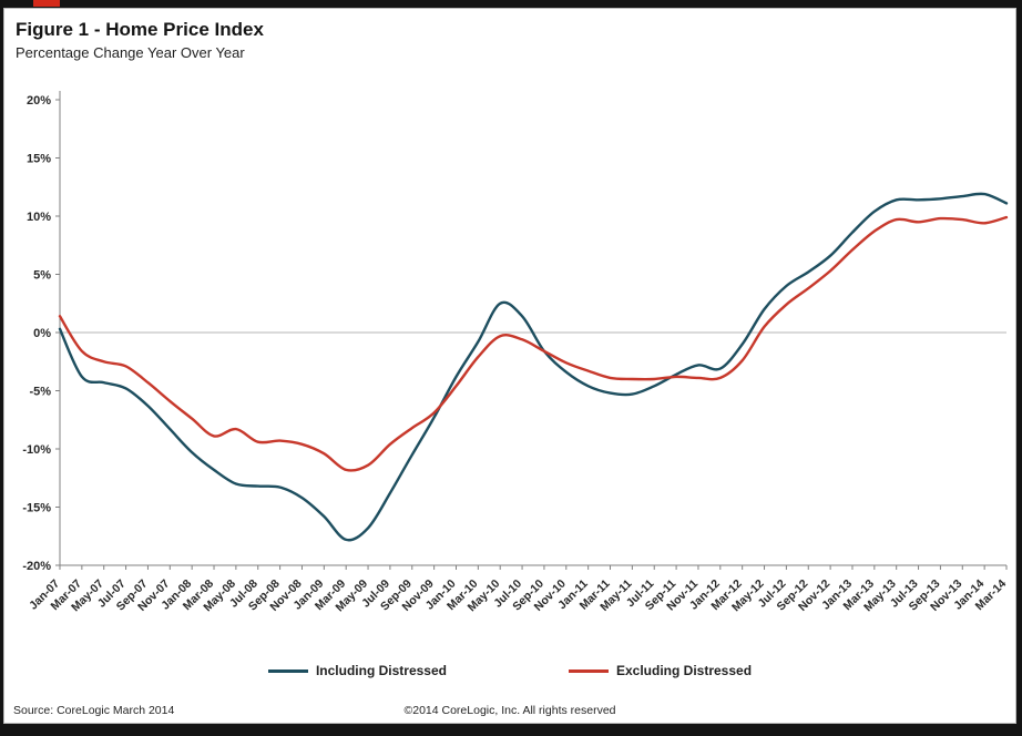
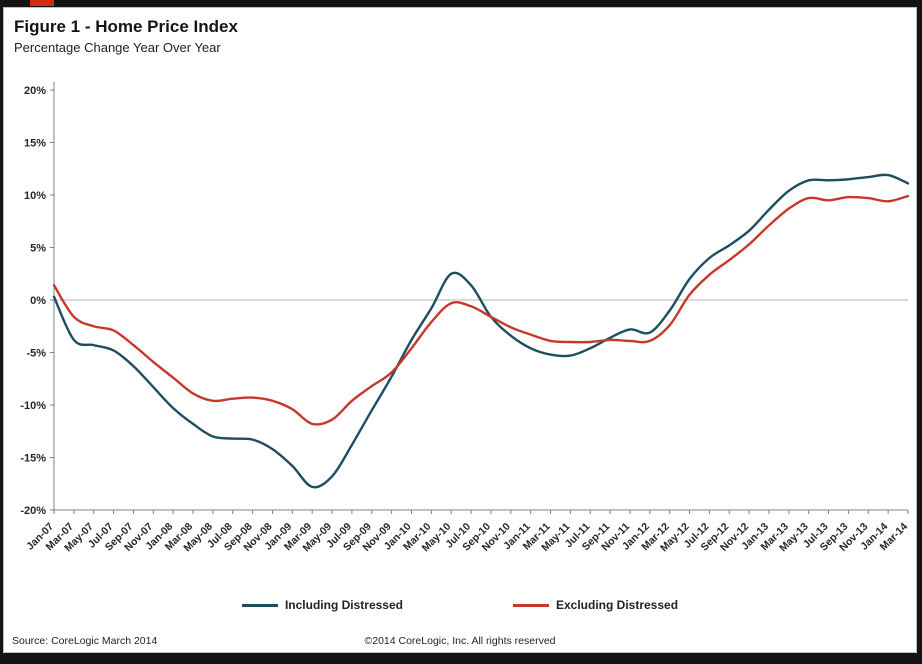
Excluding Distressed/May-08: -8.3% -> -9.6%
